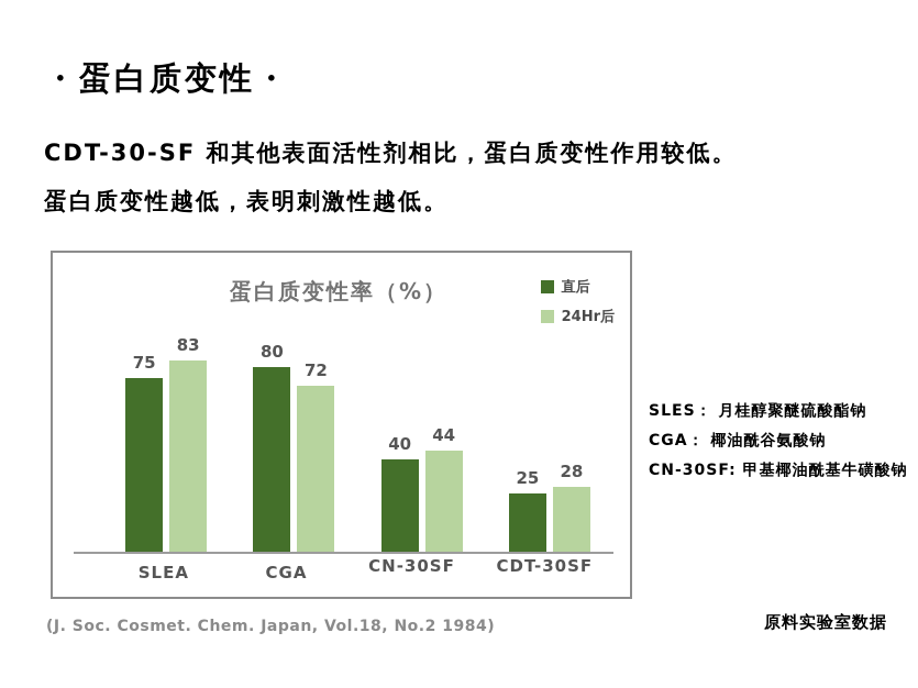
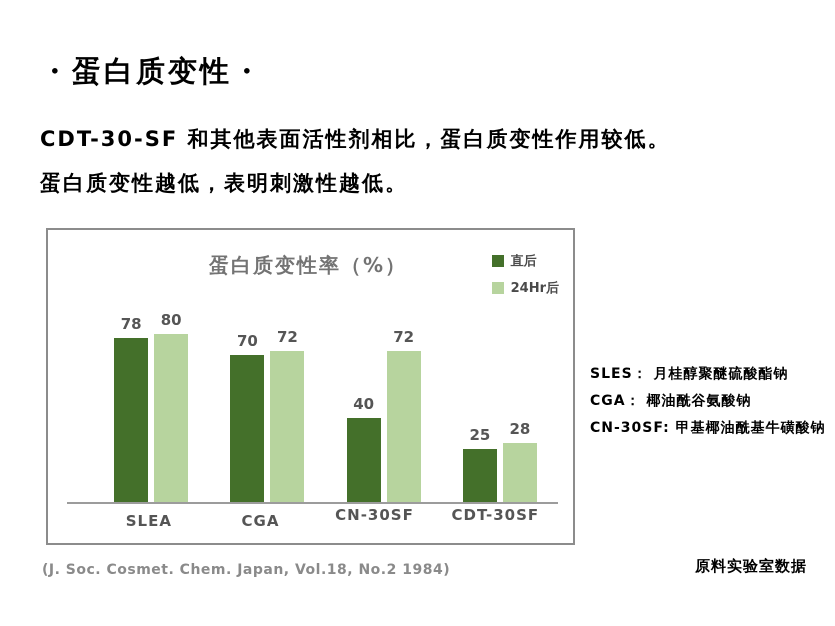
直后/SLEA: 75 -> 78
24Hr后/SLEA: 83 -> 80
直后/CGA: 80 -> 70
24Hr后/CN-30SF: 44 -> 72
